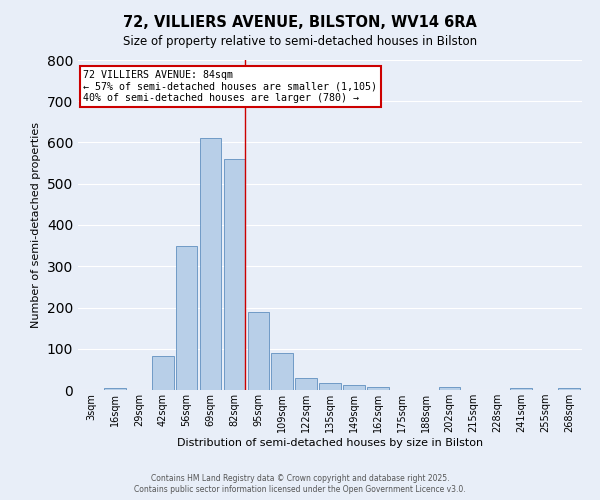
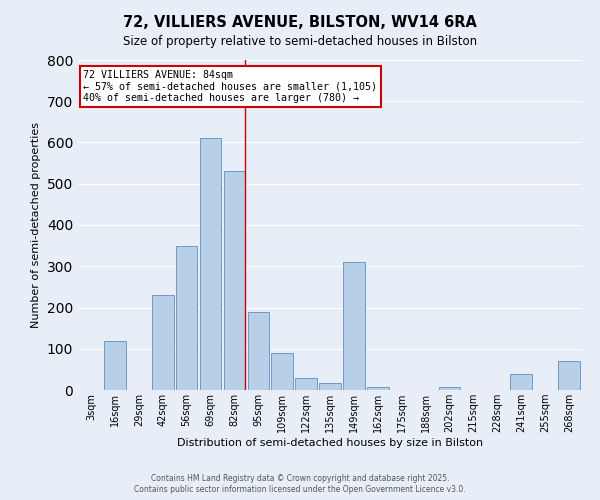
16sqm: 5 -> 120
42sqm: 82 -> 230
82sqm: 560 -> 530
149sqm: 12 -> 310
241sqm: 5 -> 40
268sqm: 5 -> 70
